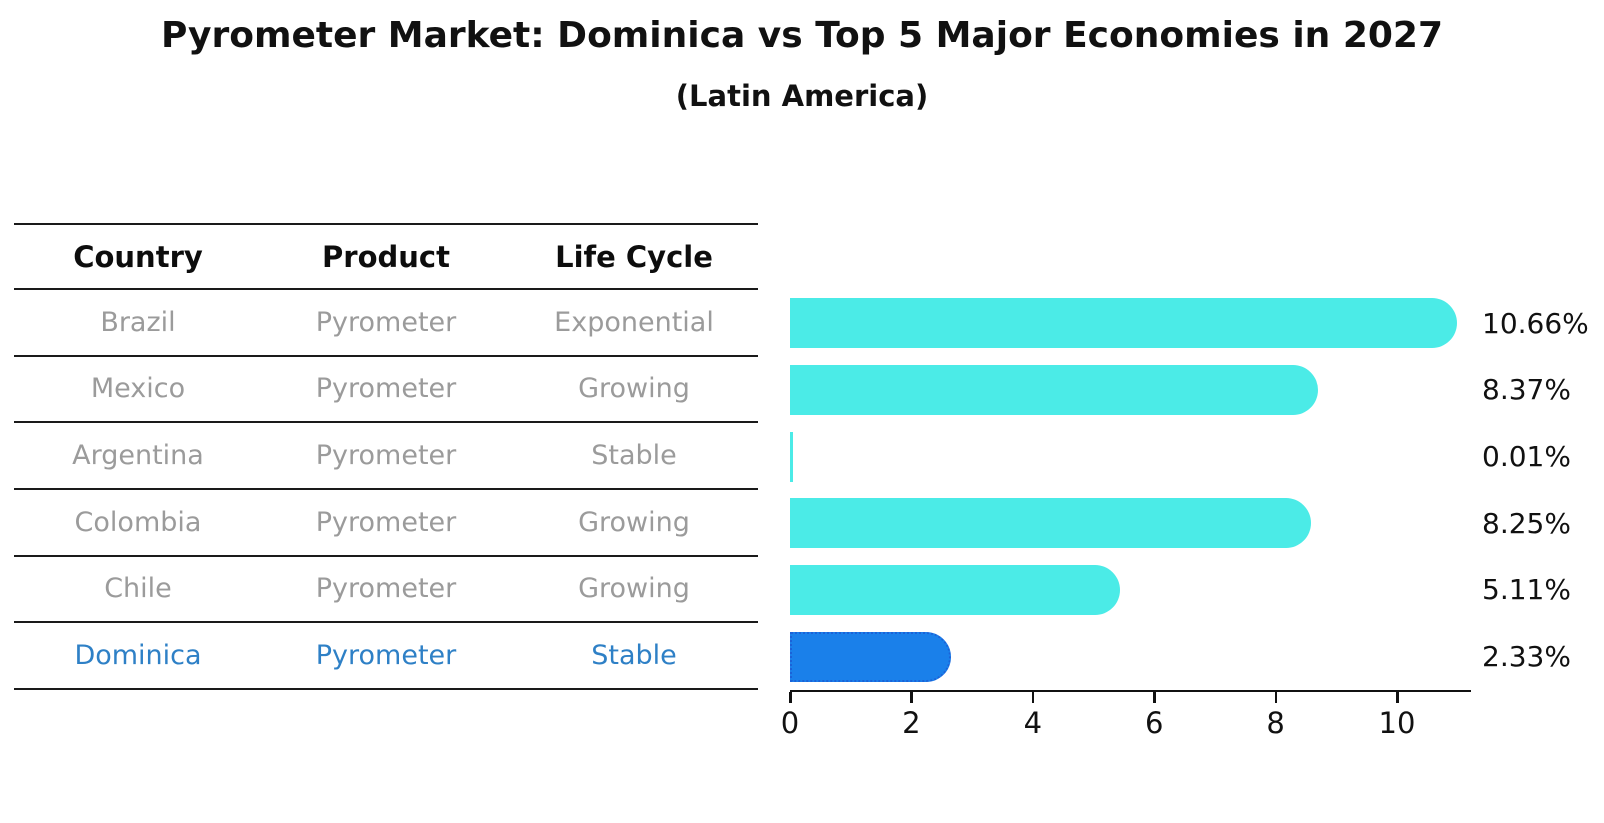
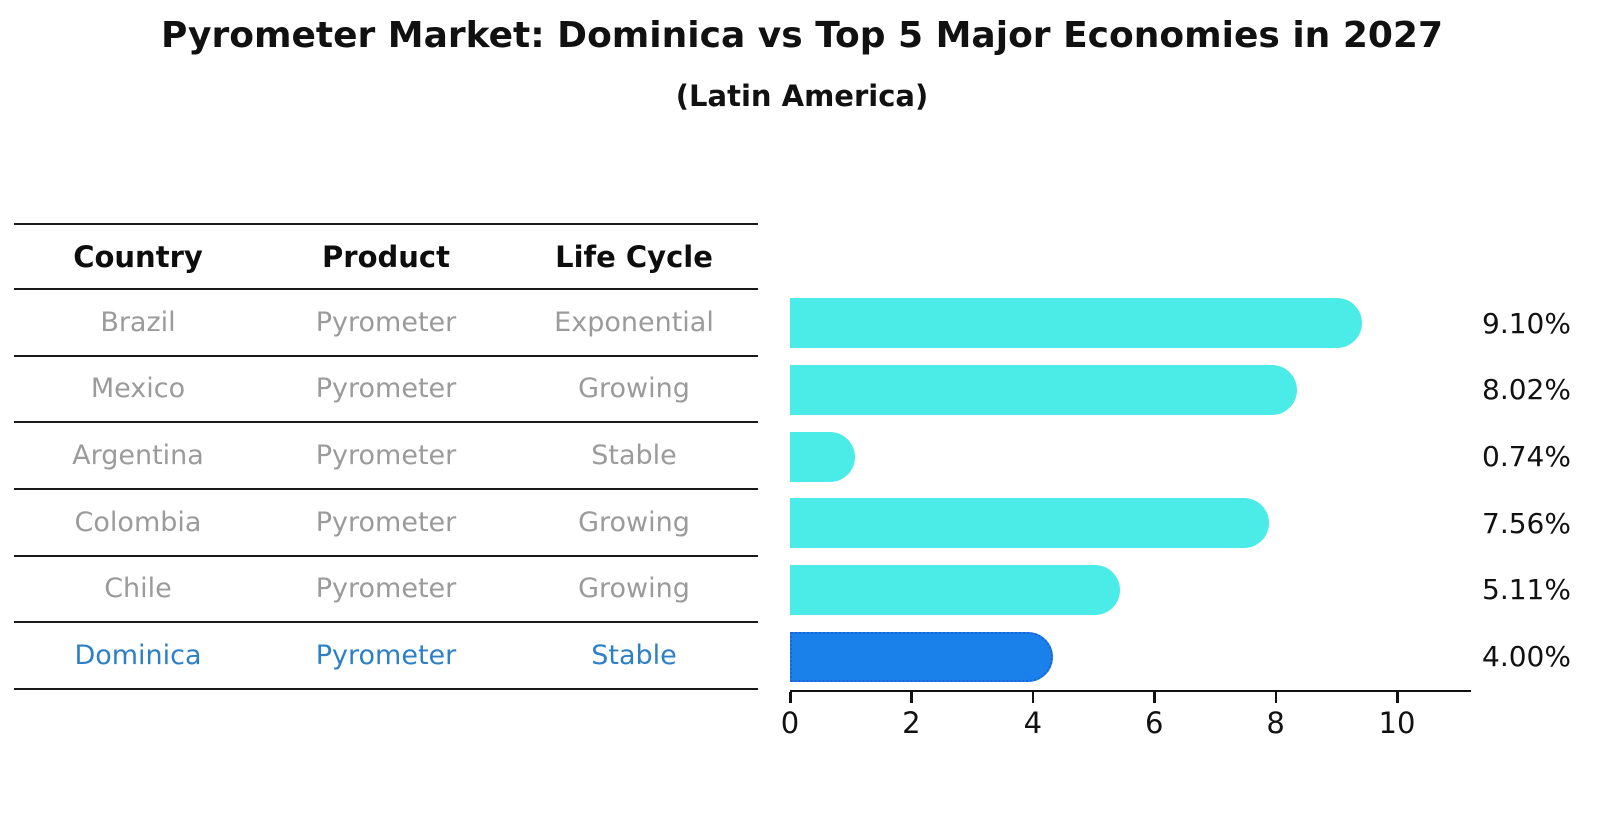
Brazil: 10.66% -> 9.10%
Mexico: 8.37% -> 8.02%
Argentina: 0.01% -> 0.74%
Colombia: 8.25% -> 7.56%
Dominica: 2.33% -> 4.00%
